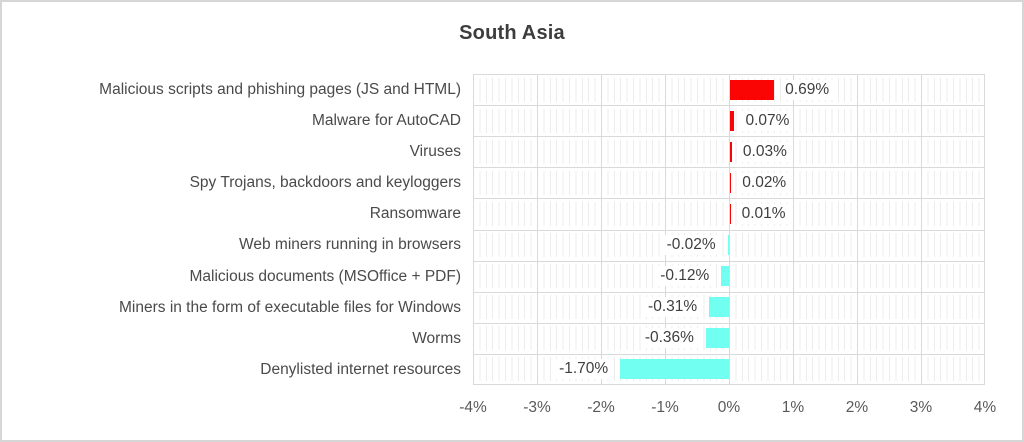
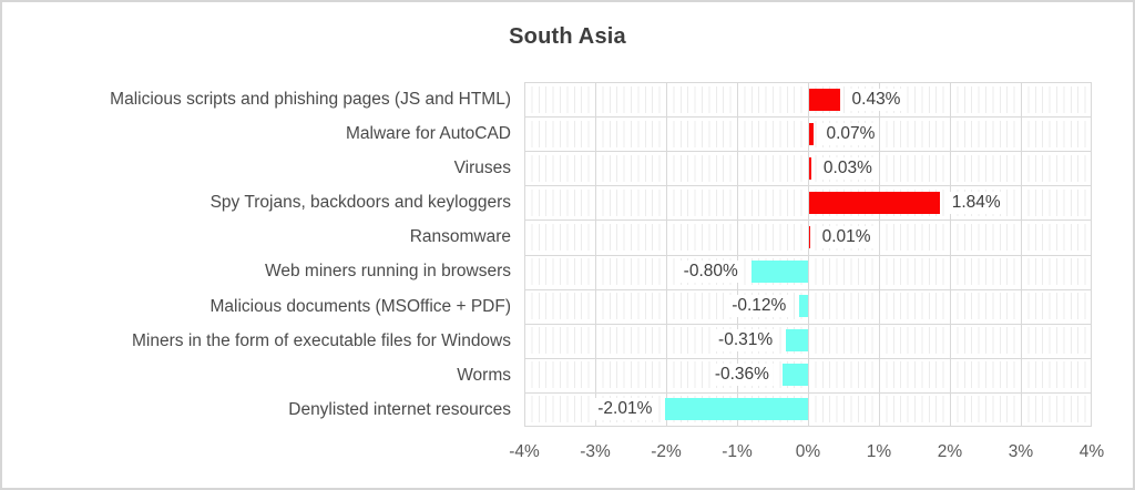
Malicious scripts and phishing pages (JS and HTML): 0.69% -> 0.43%
Spy Trojans, backdoors and keyloggers: 0.02% -> 1.84%
Web miners running in browsers: -0.02% -> -0.80%
Denylisted internet resources: -1.70% -> -2.01%
